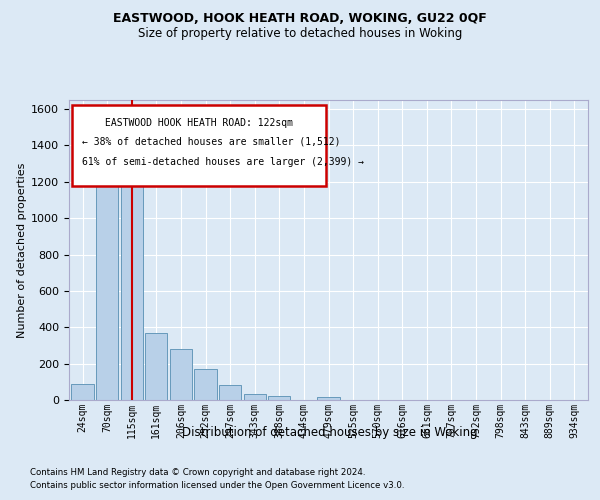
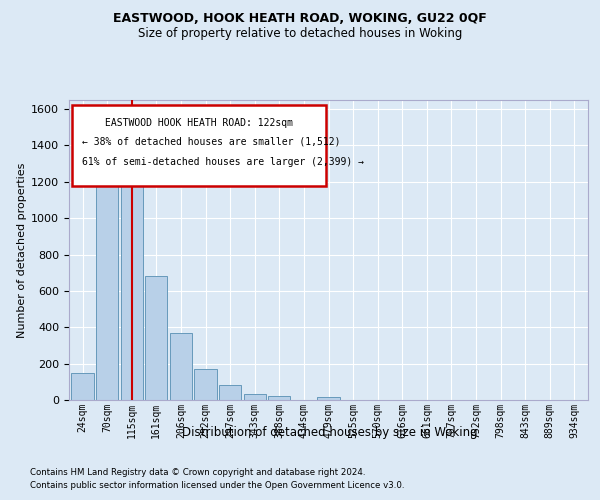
24sqm: 90 -> 150
161sqm: 370 -> 680
206sqm: 280 -> 370
